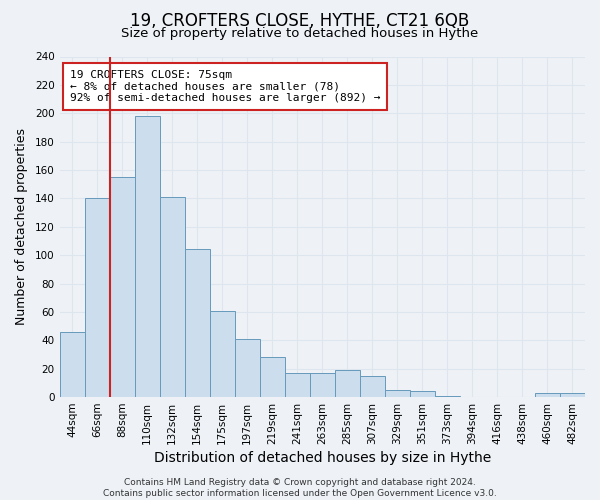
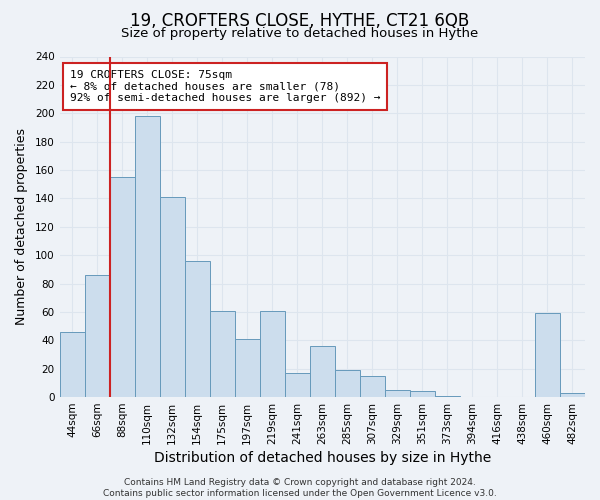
66sqm: 140 -> 86
154sqm: 104 -> 96
219sqm: 28 -> 61
263sqm: 17 -> 36
460sqm: 3 -> 59
